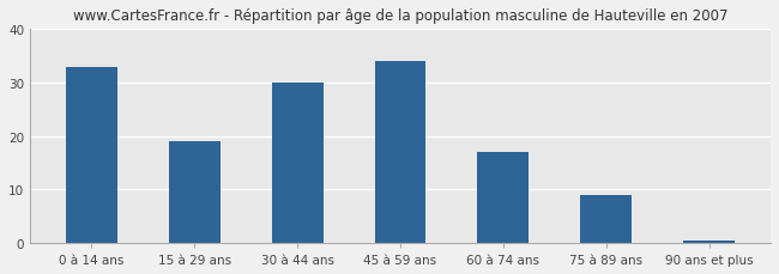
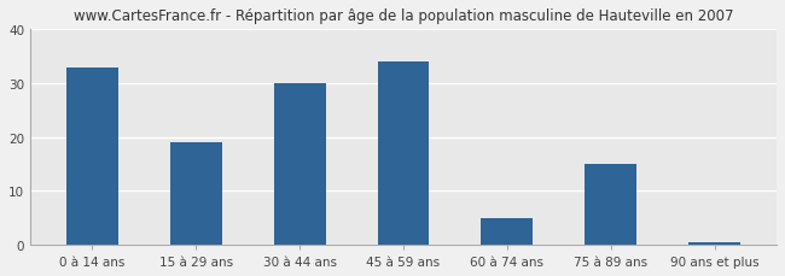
60 à 74 ans: 17.0 -> 5.0
75 à 89 ans: 9.0 -> 15.0
